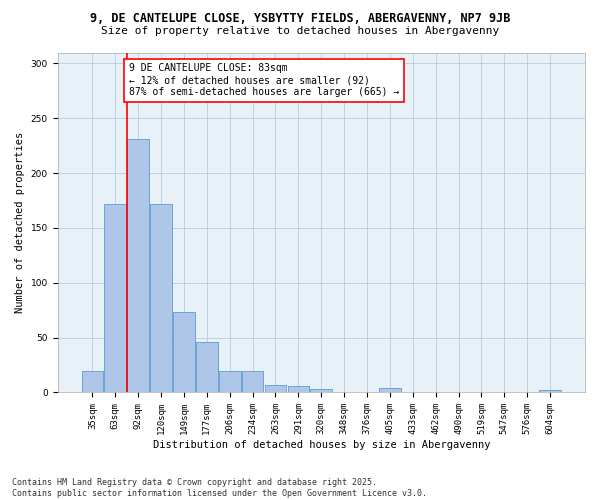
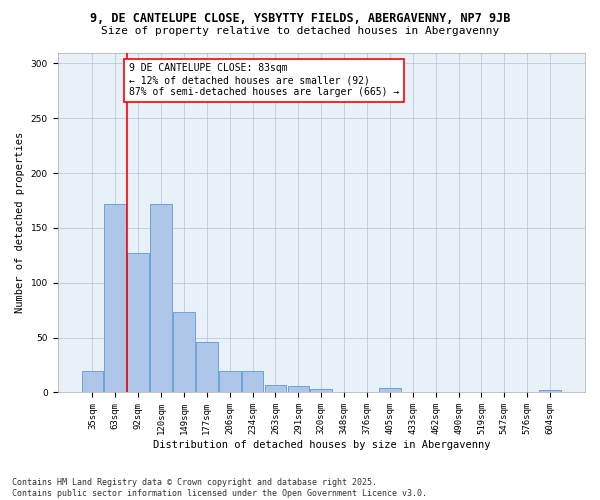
92sqm: 231 -> 127
